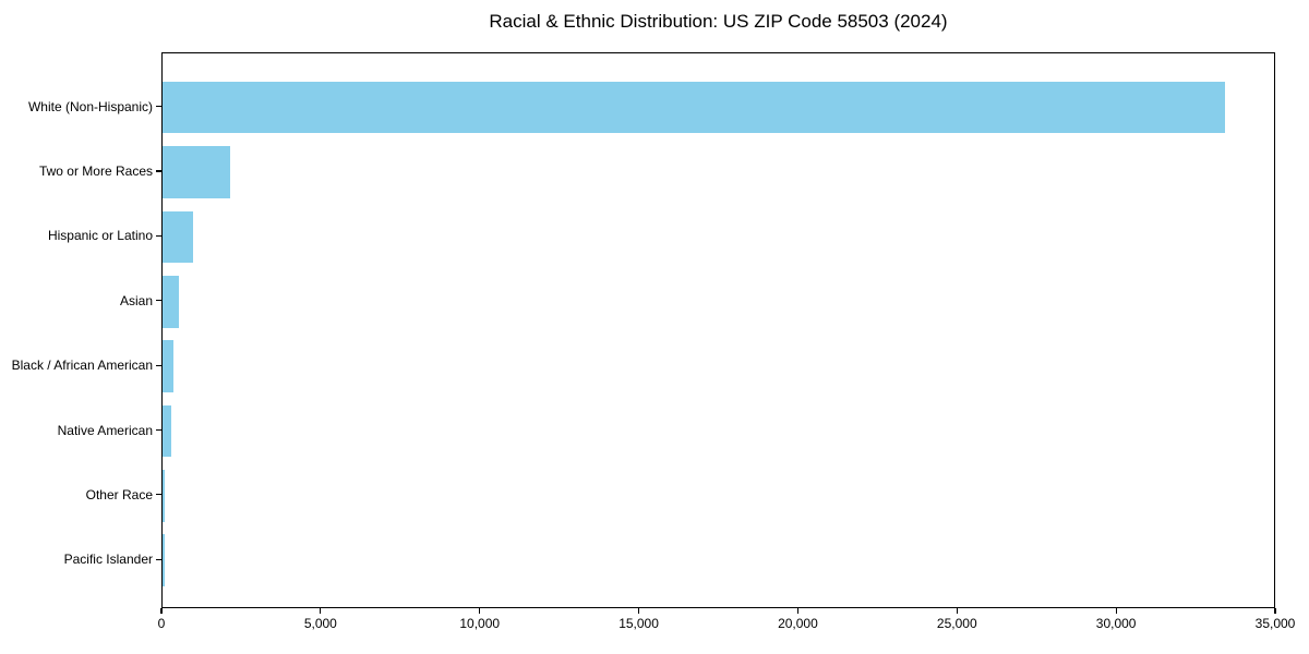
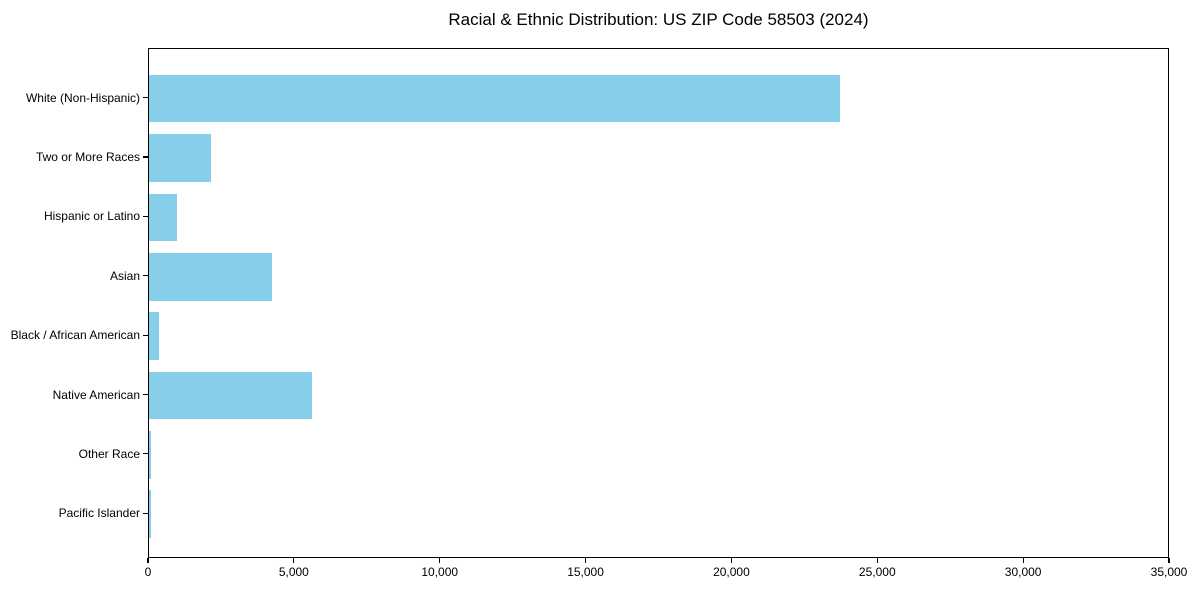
White (Non-Hispanic): 33400 -> 23700
Asian: 500 -> 4200
Native American: 300 -> 5600
